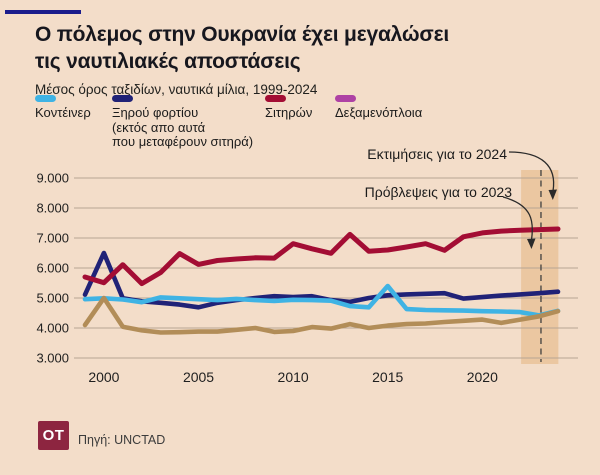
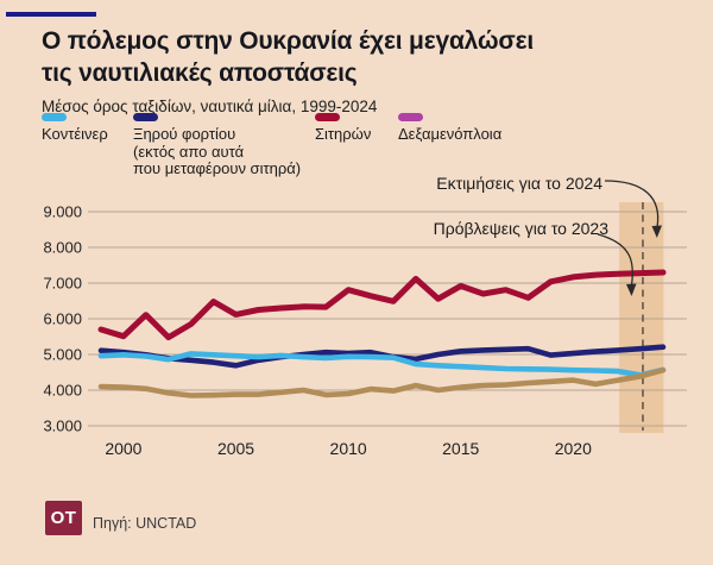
Ξηρού φορτίου (εκτός απο αυτά που μεταφέρουν σιτηρά)/2000: 6500 -> 5100
Δεξαμενόπλοια/2000: 5000 -> 4100
Κοντέινερ/2015: 5400 -> 4700
Σιτηρών/2015: 6600 -> 6900
